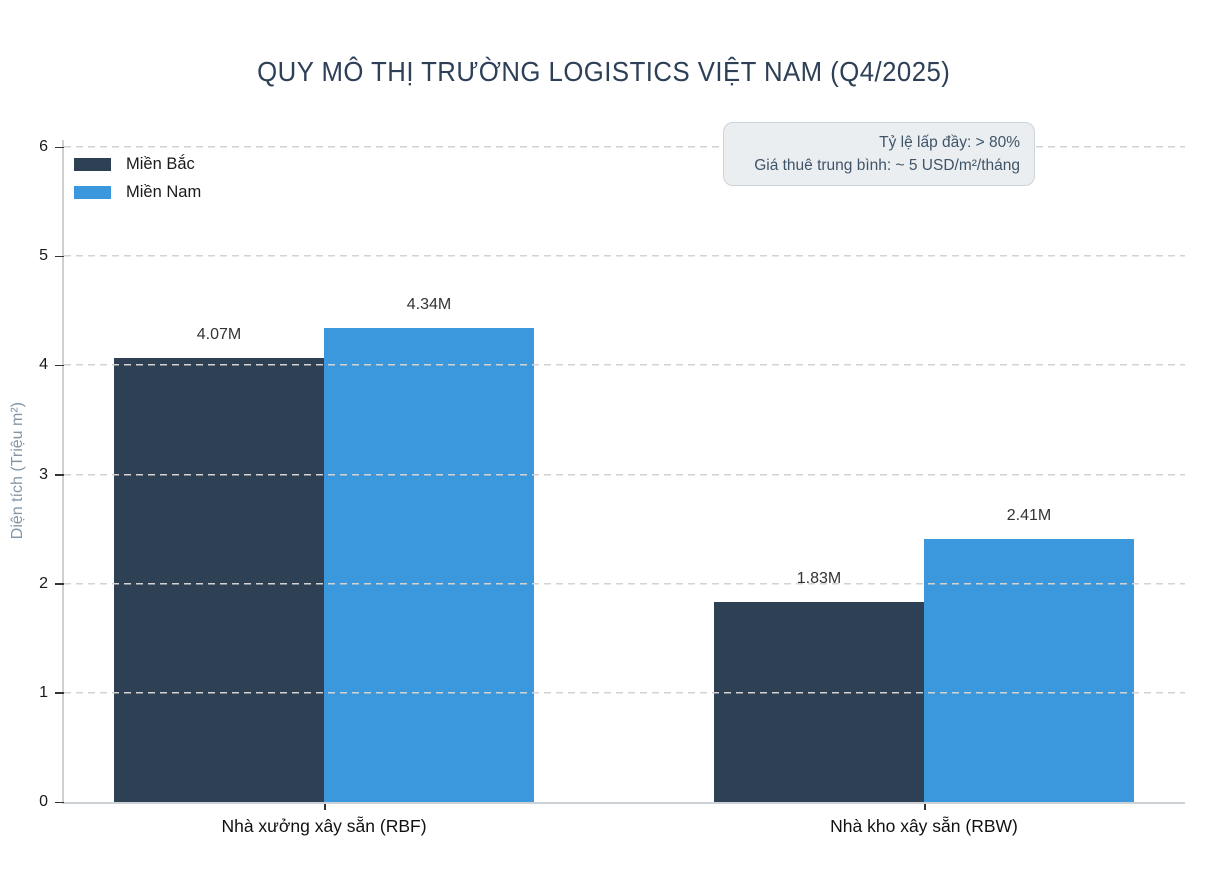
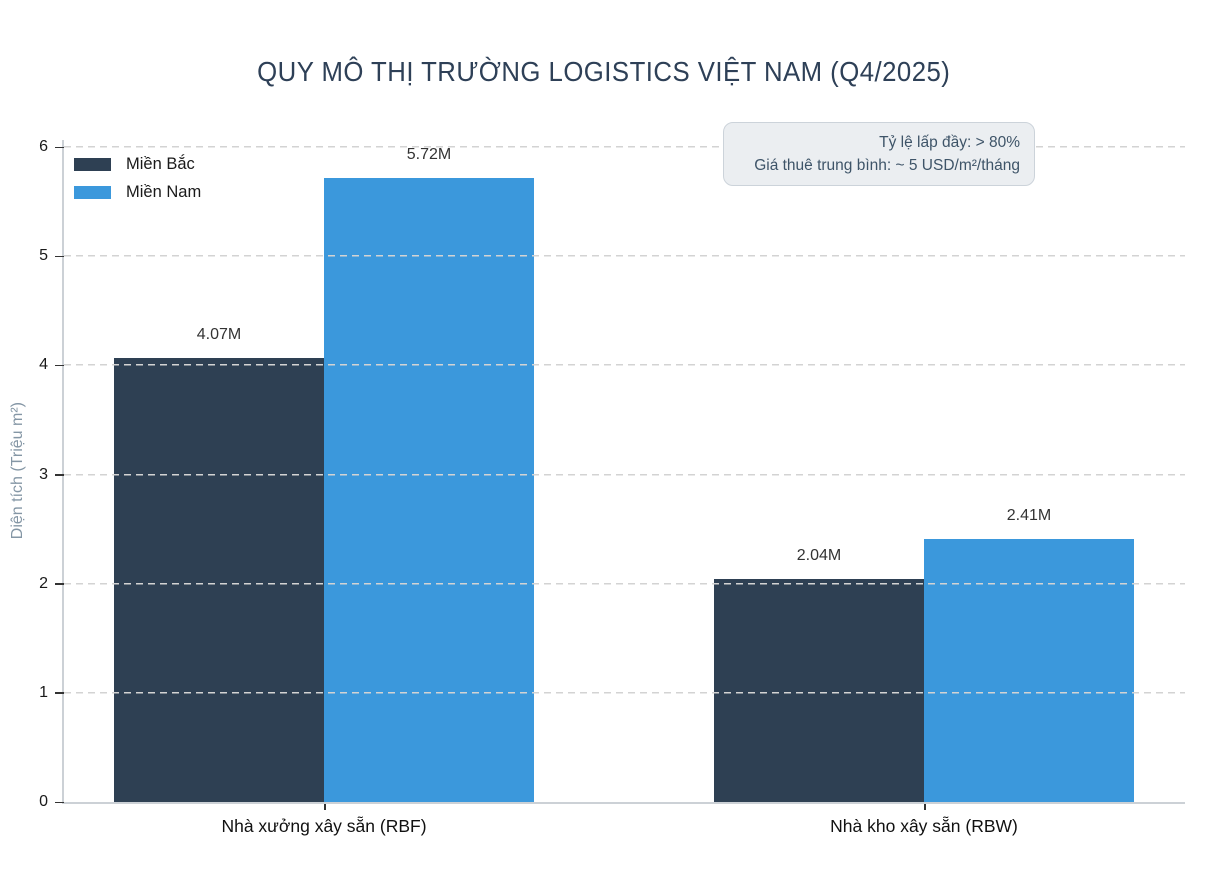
Miền Nam/Nhà xưởng xây sẵn (RBF): 4.34M -> 5.72M
Miền Bắc/Nhà kho xây sẵn (RBW): 1.83M -> 2.04M
